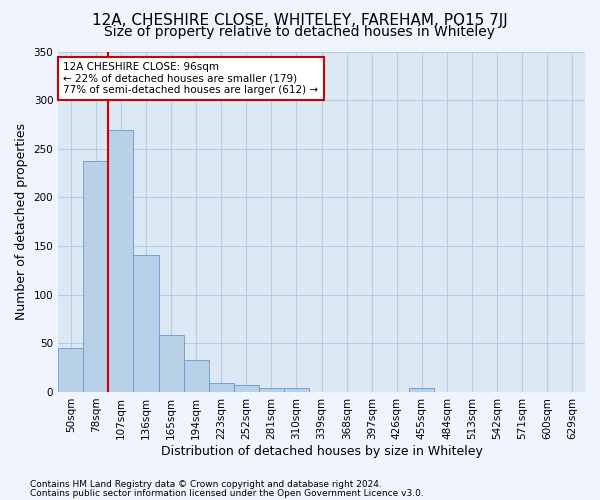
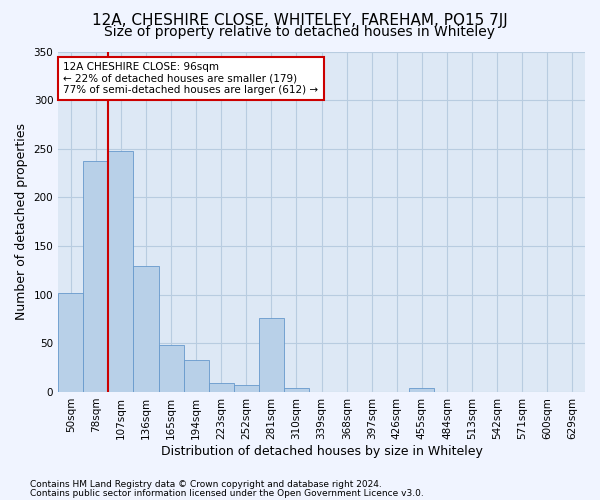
50sqm: 45 -> 102
107sqm: 269 -> 248
136sqm: 141 -> 130
165sqm: 59 -> 48
281sqm: 4 -> 76
